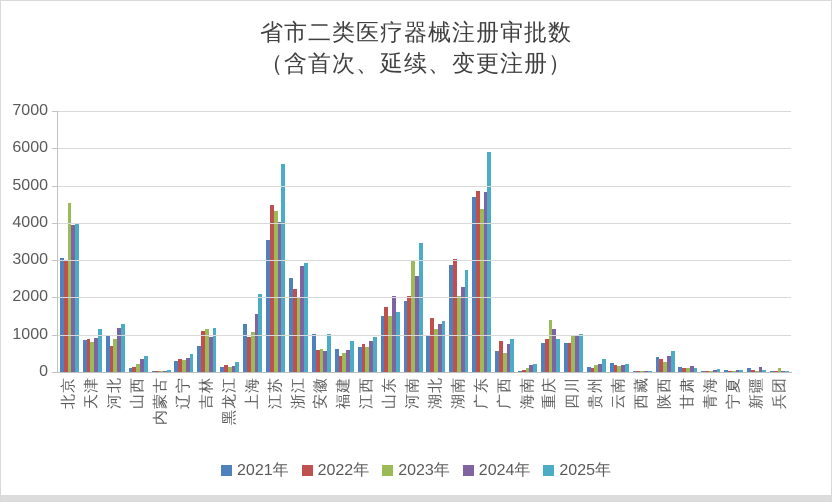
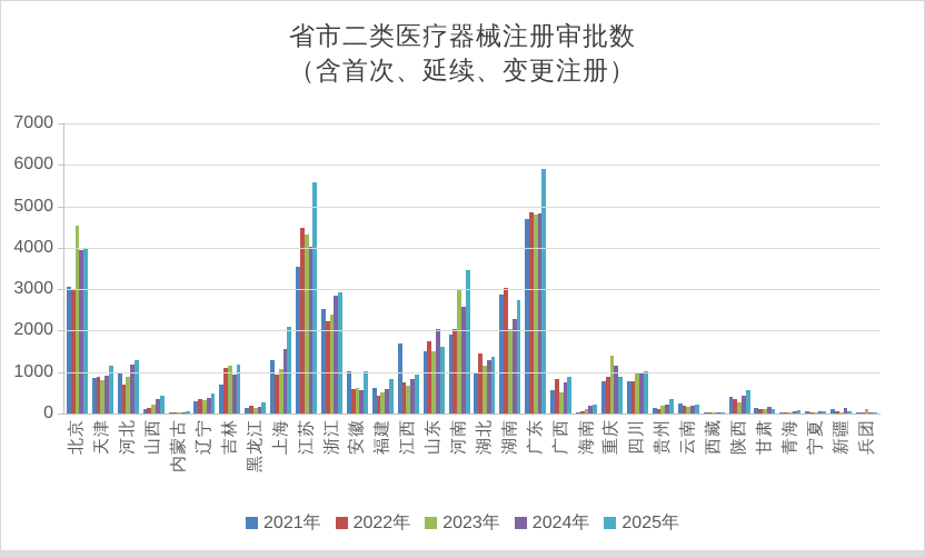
2023年/浙江: 2000 -> 2400
2021年/江西: 700 -> 1700
2023年/广东: 4400 -> 4800
